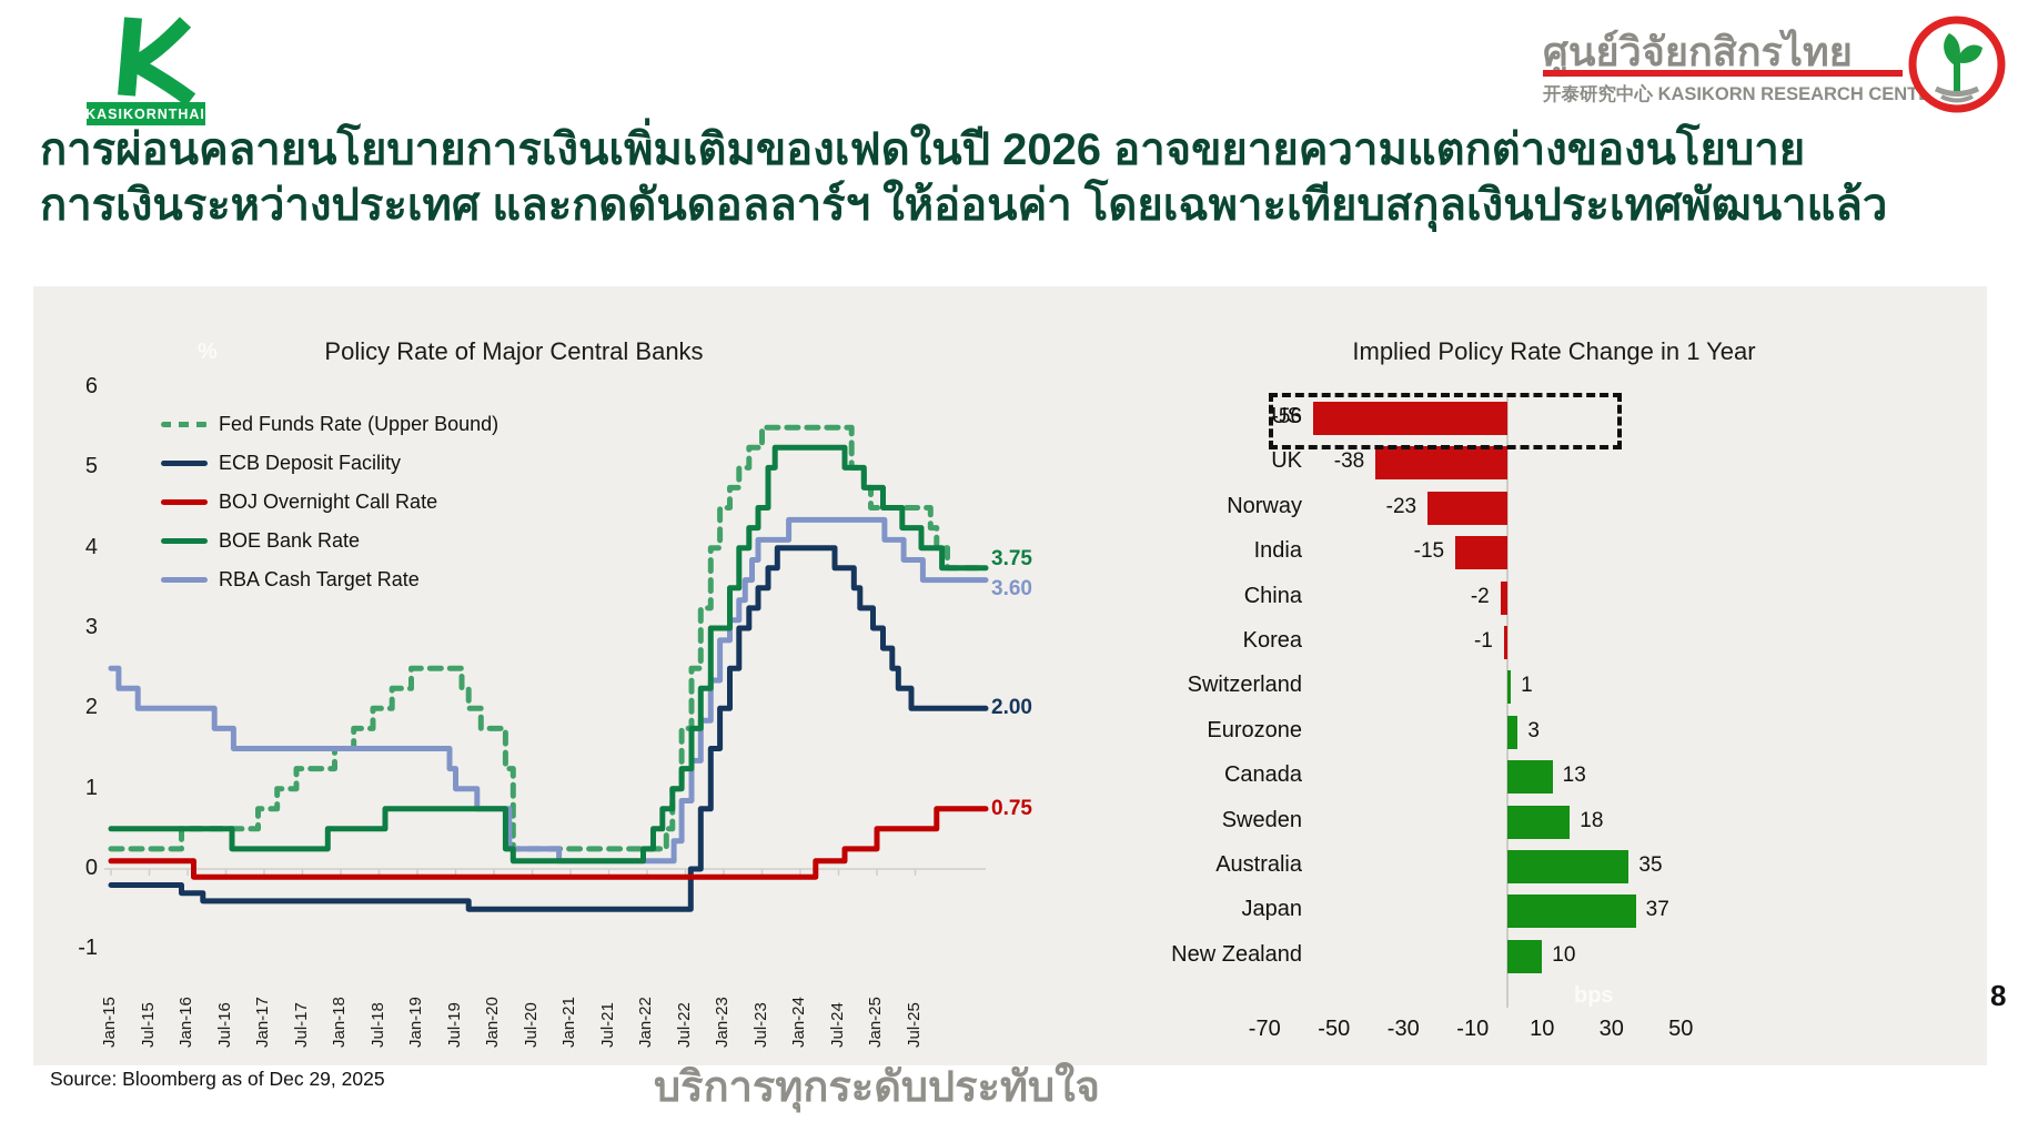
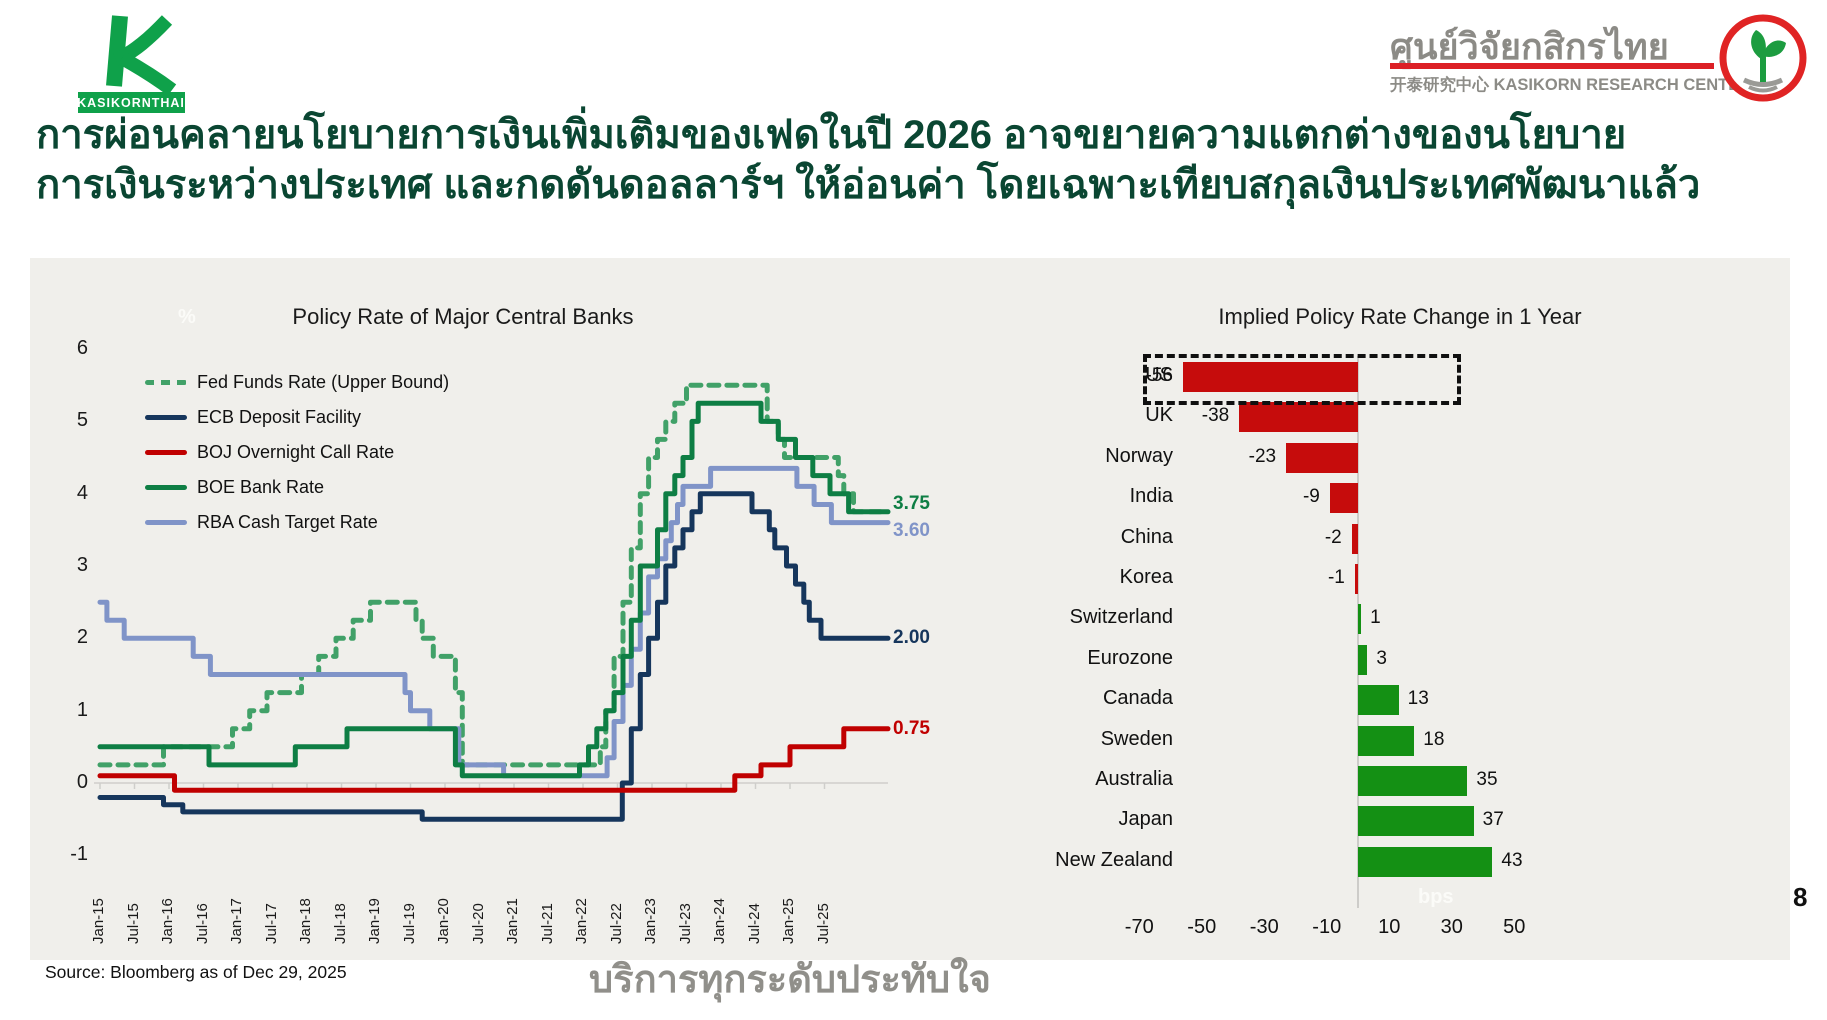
Implied Policy Rate Change in 1 Year/India: -15 -> -9
Implied Policy Rate Change in 1 Year/New Zealand: 10 -> 43
